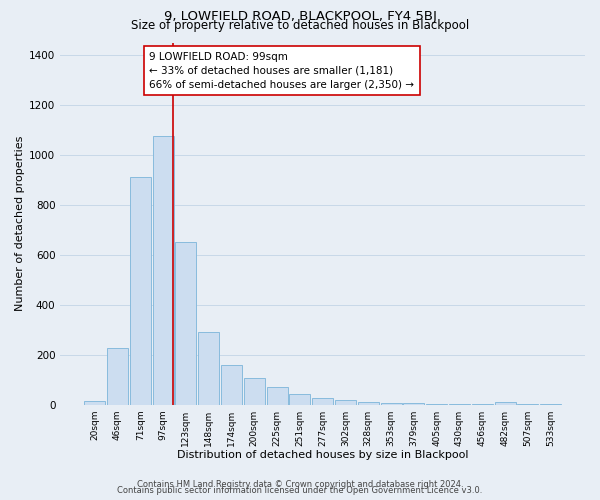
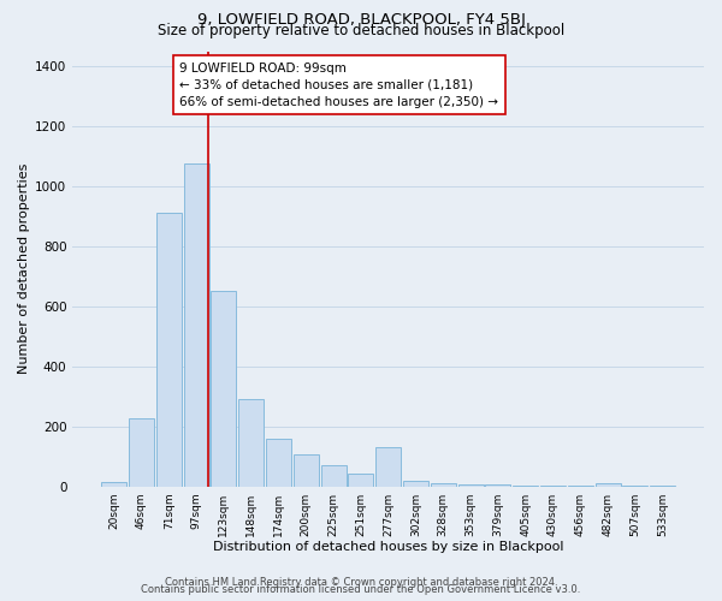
277sqm: 25 -> 130
